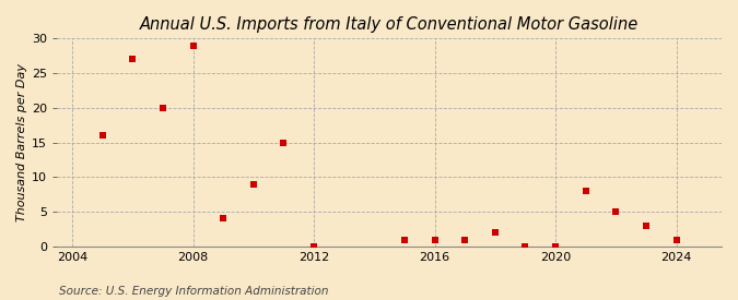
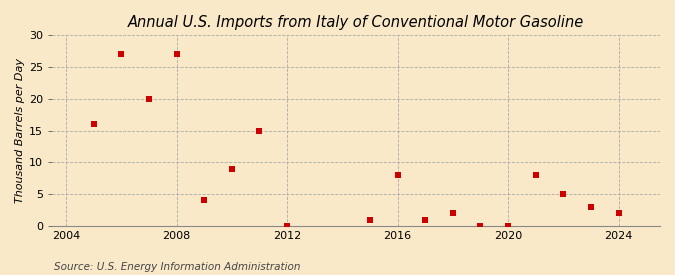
2008: 29 -> 27
2016: 1 -> 8
2024: 1 -> 2
